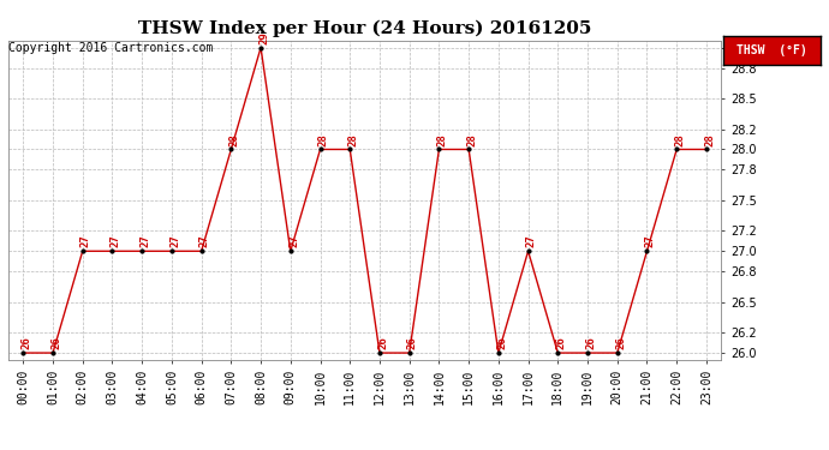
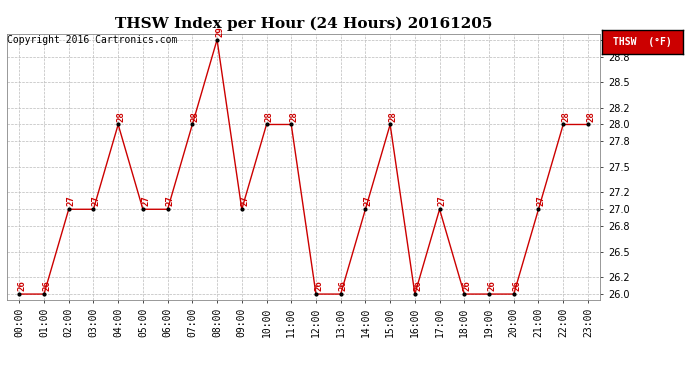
04:00: 27 -> 28
14:00: 28 -> 27
